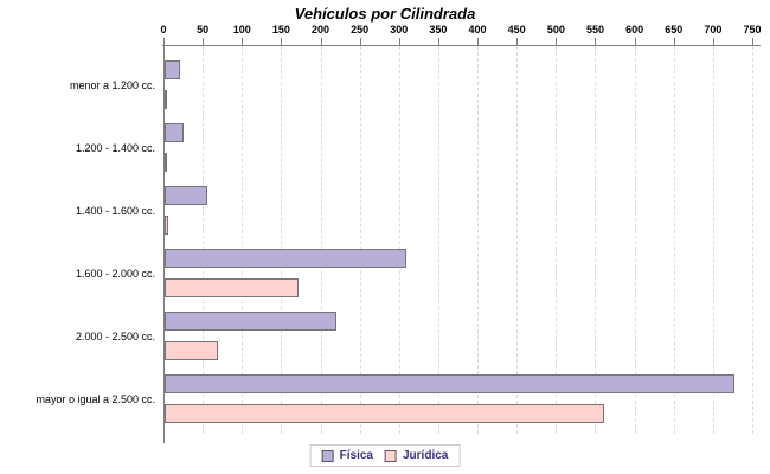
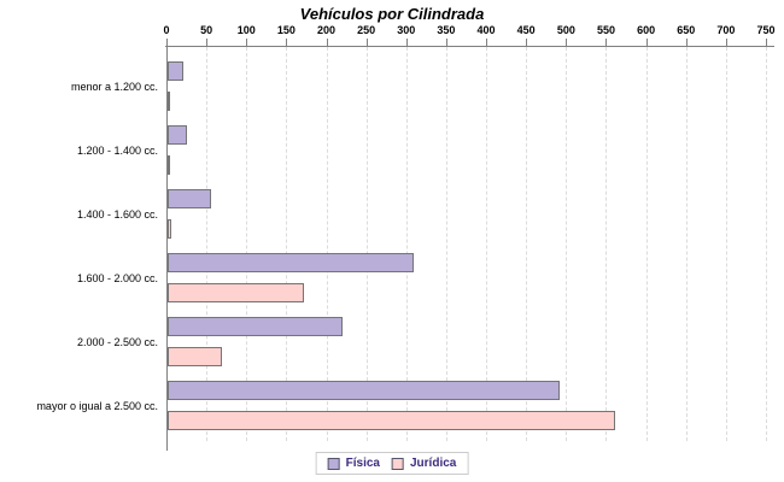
Física/mayor o igual a 2.500 cc.: 730 -> 490
